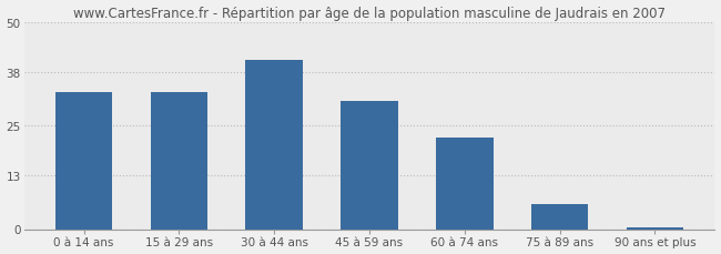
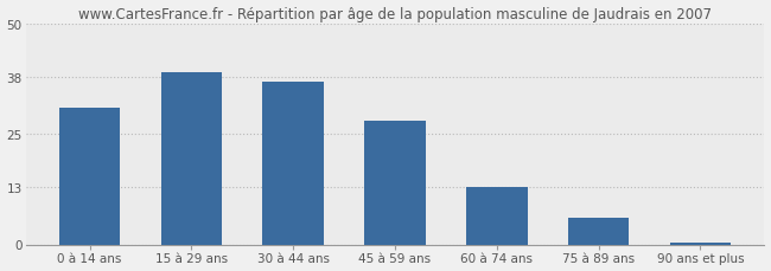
0 à 14 ans: 33.0 -> 31.0
15 à 29 ans: 33.0 -> 39.0
30 à 44 ans: 41.0 -> 37.0
45 à 59 ans: 31.0 -> 28.0
60 à 74 ans: 22.0 -> 13.0
